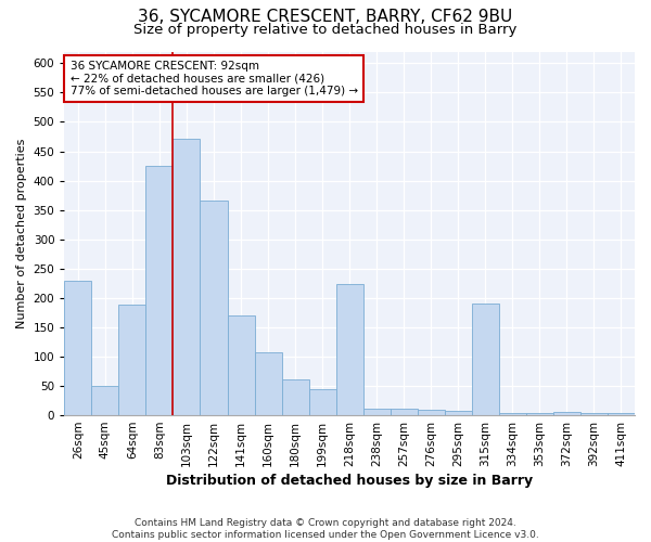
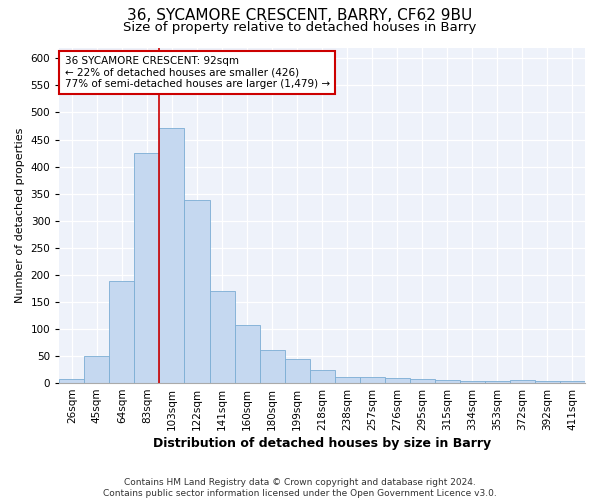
26sqm: 230 -> 7
122sqm: 366 -> 338
218sqm: 224 -> 25
315sqm: 190 -> 5
